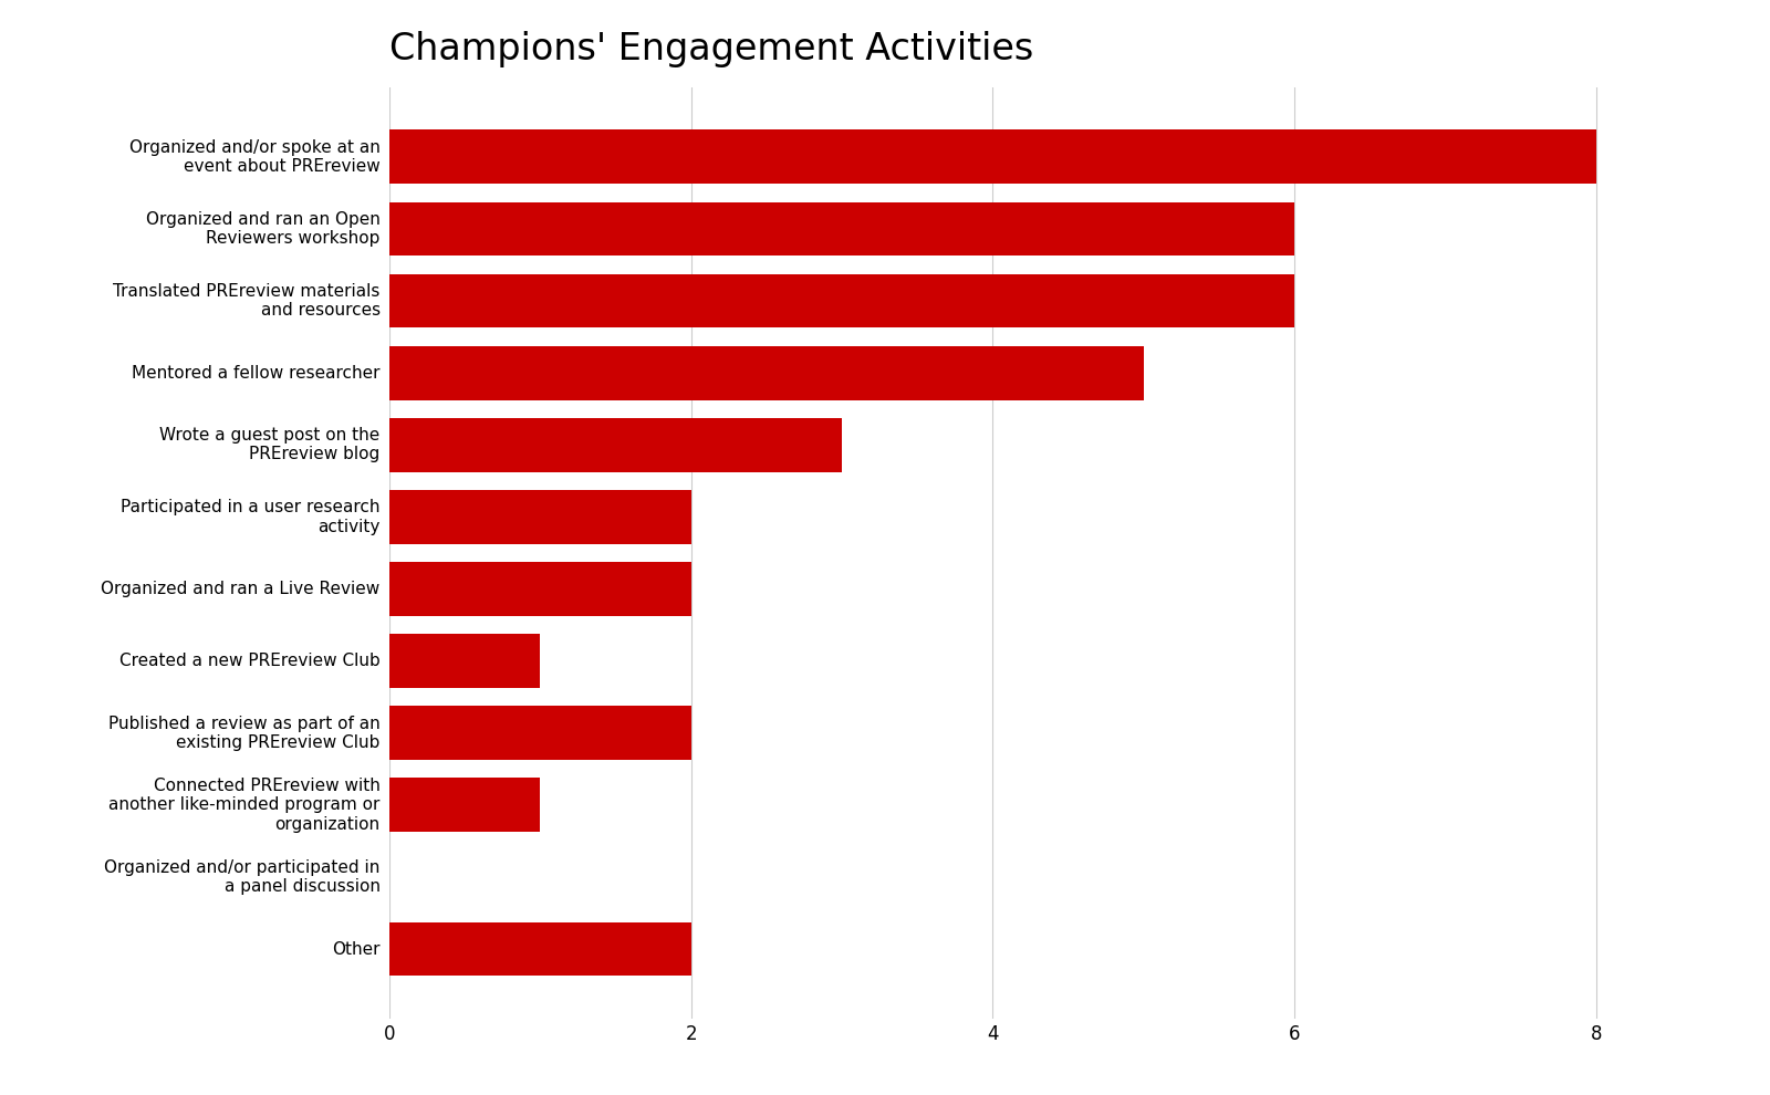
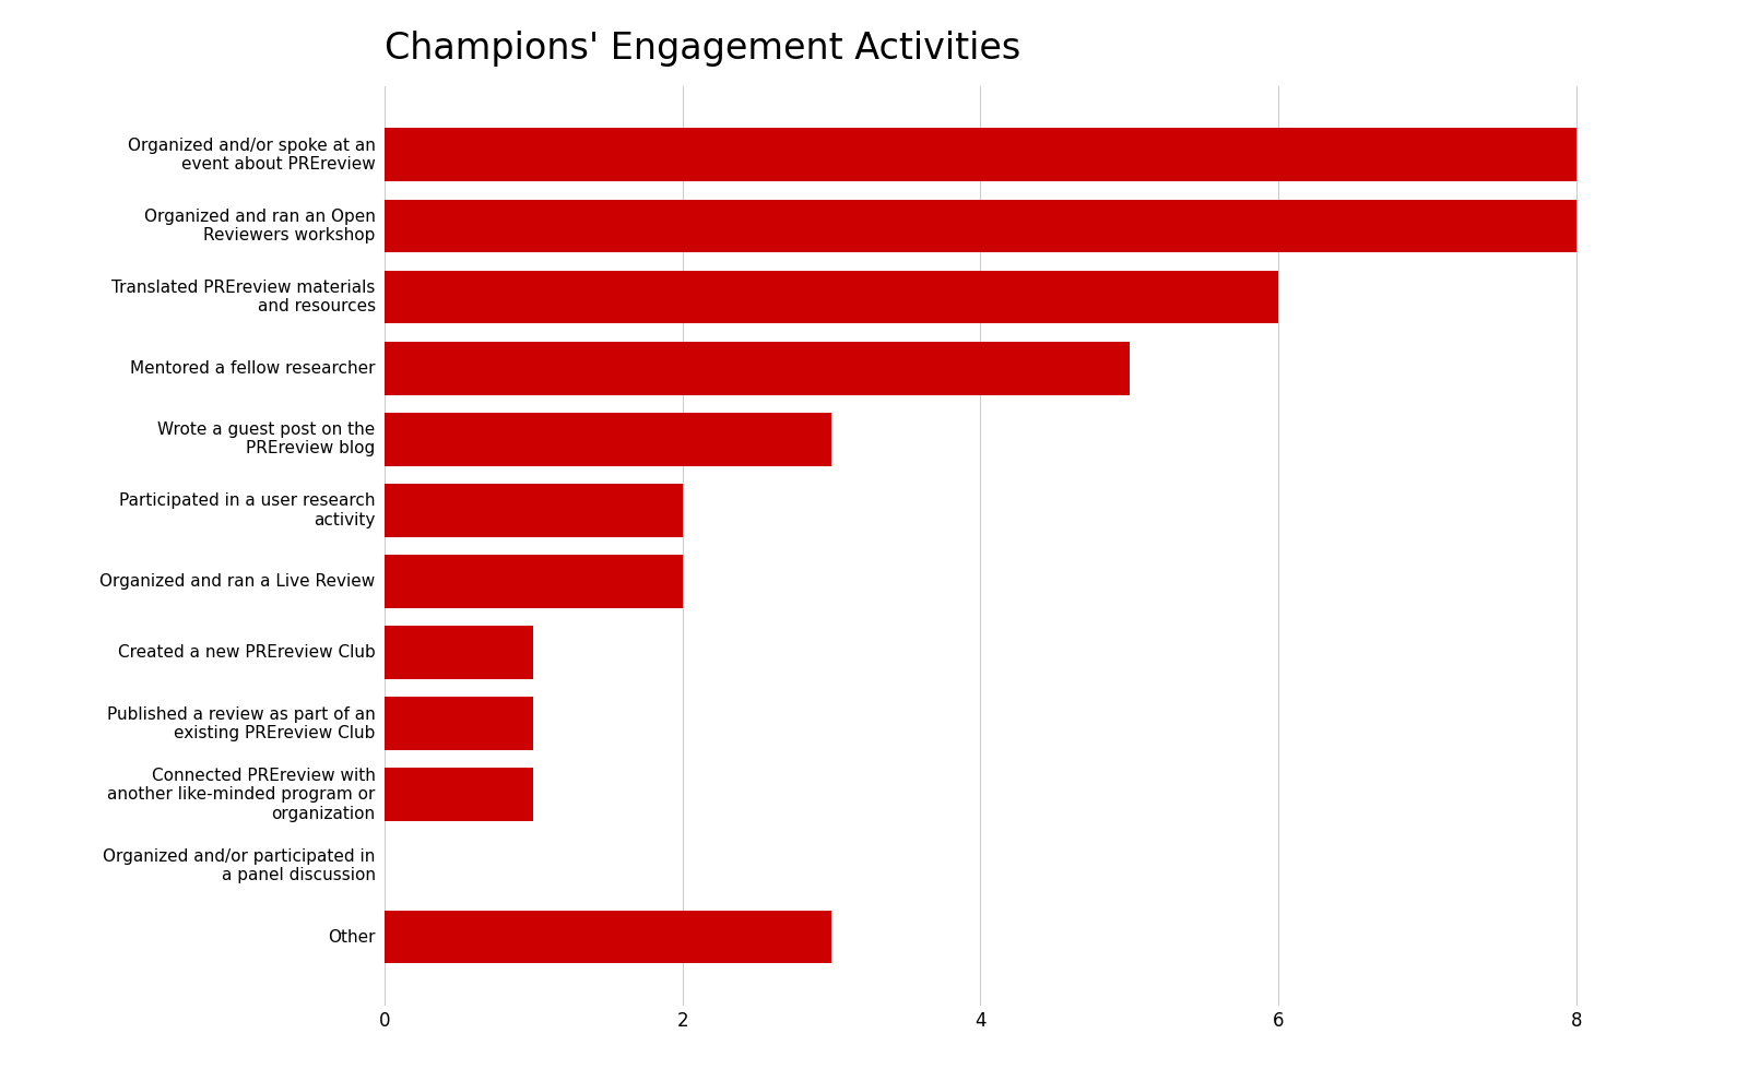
Organized and ran an Open Reviewers workshop: 6 -> 8
Published a review as part of an existing PREreview Club: 2 -> 1
Other: 2 -> 3
